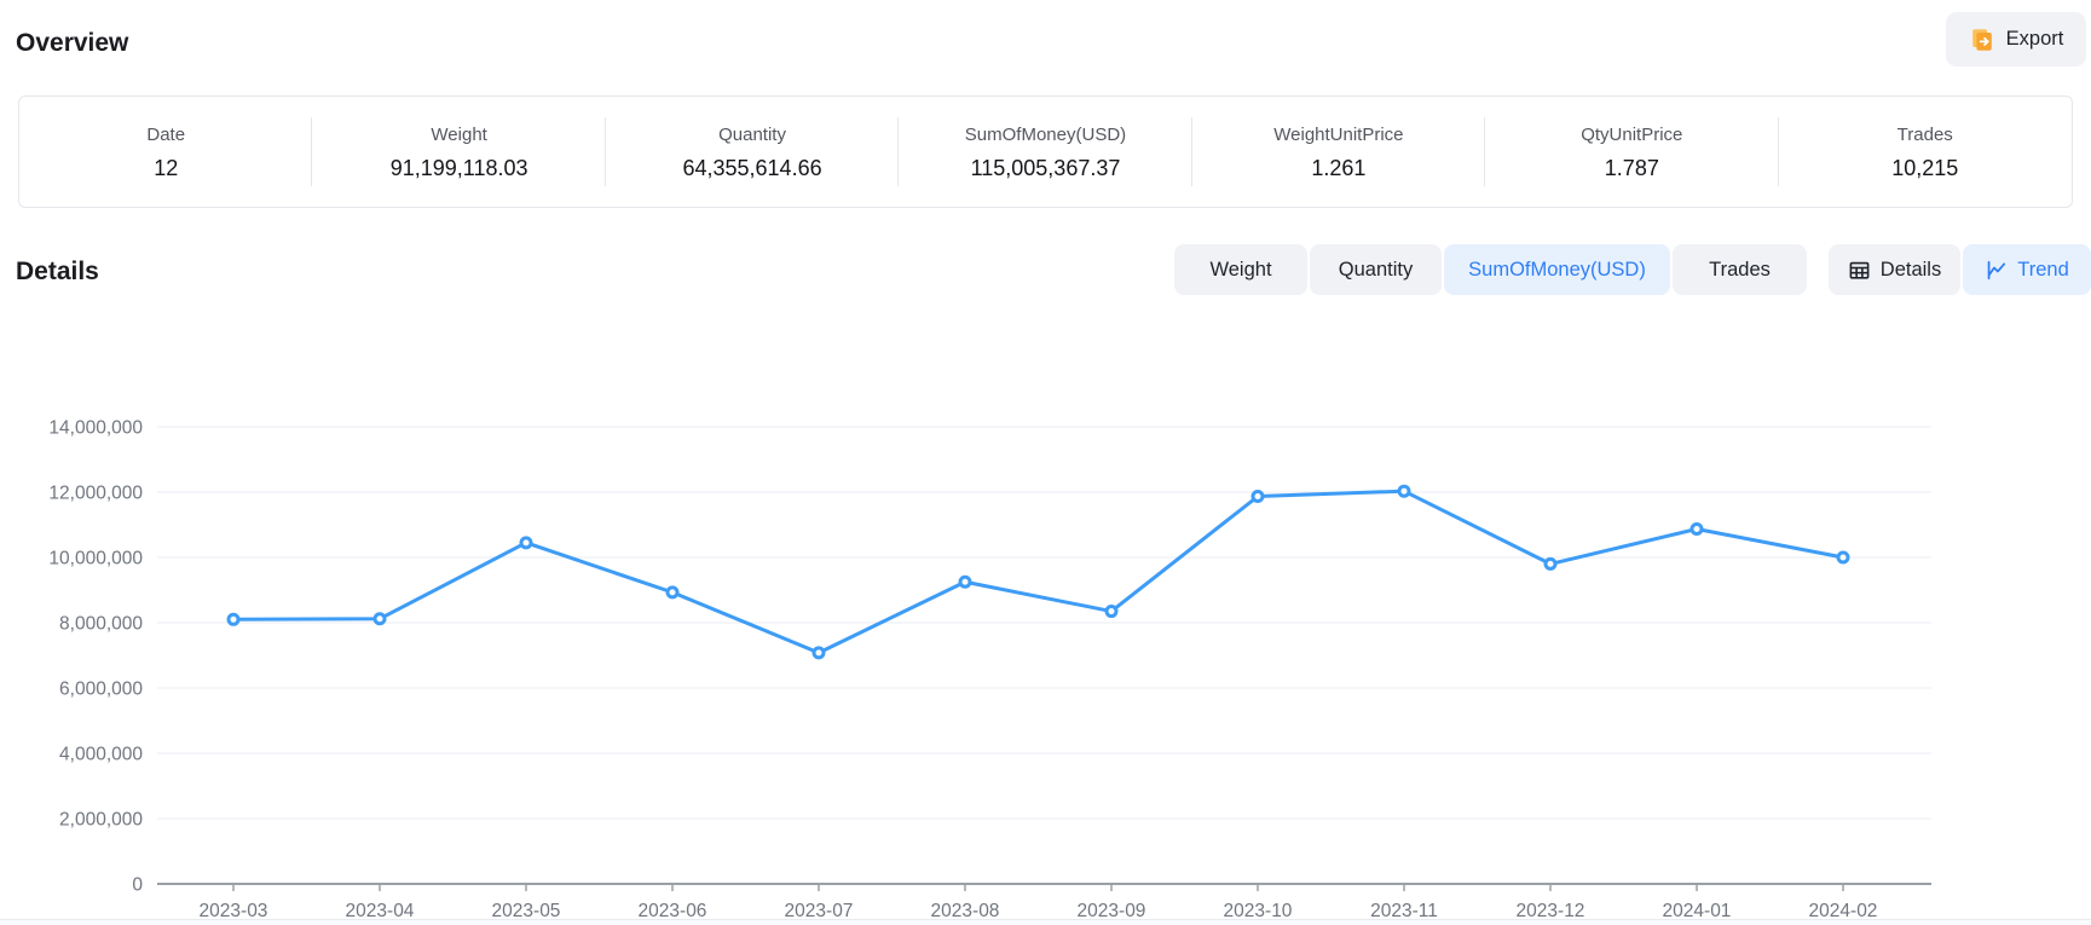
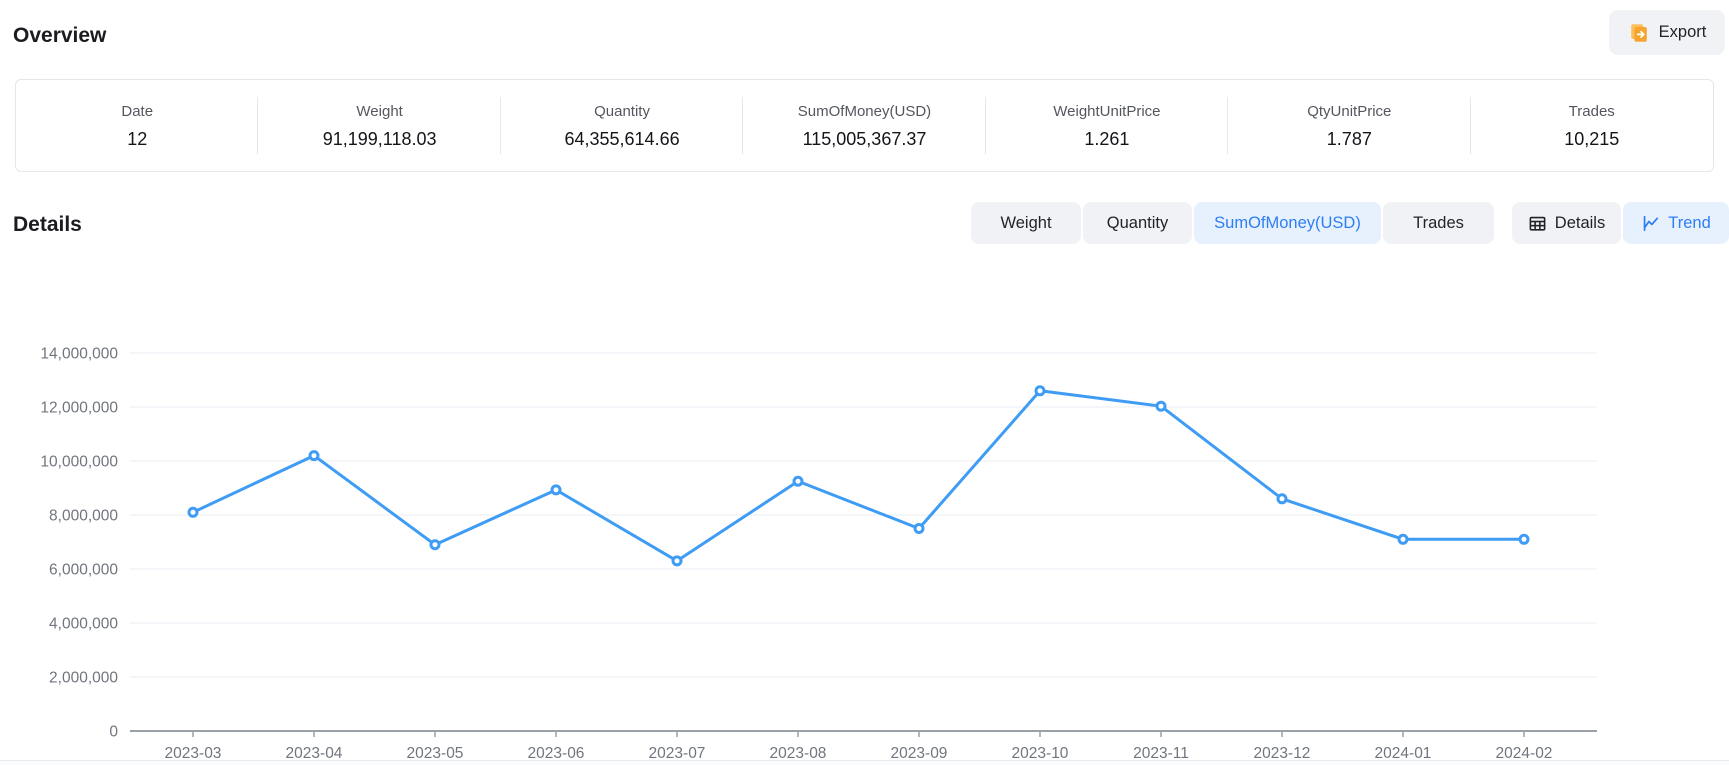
2023-04: 8100000 -> 10200000
2023-05: 10400000 -> 6900000
2023-07: 7100000 -> 6300000
2023-09: 8400000 -> 7500000
2023-10: 11900000 -> 12600000
2023-12: 9800000 -> 8600000
2024-01: 10900000 -> 7100000
2024-02: 10000000 -> 7100000
